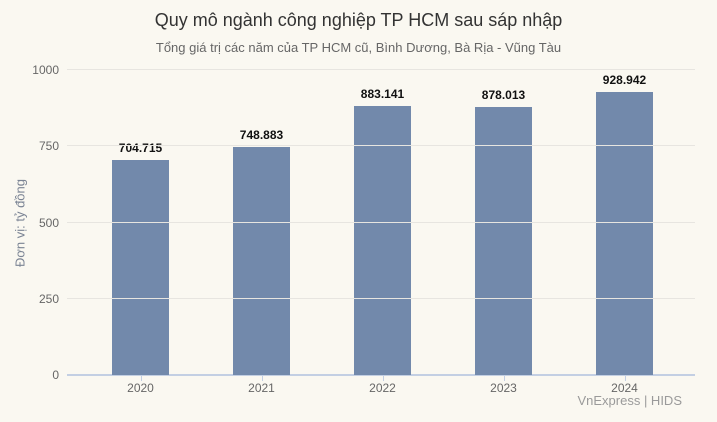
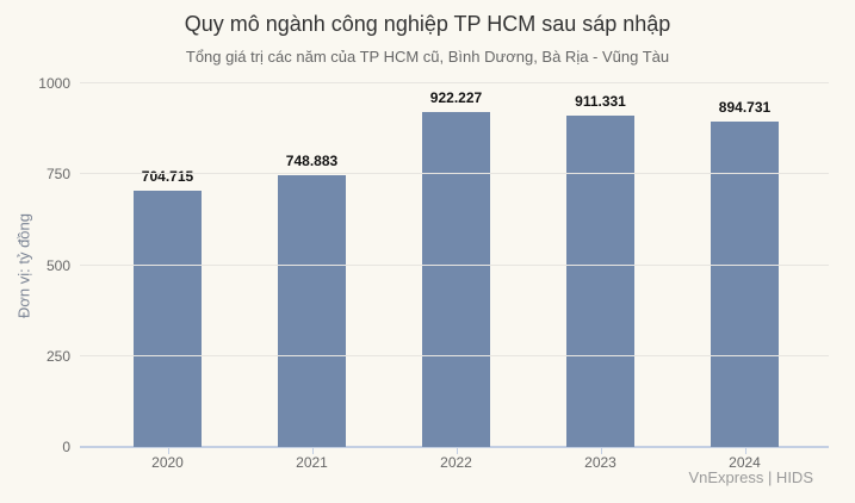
2022: 883.141 -> 922.227
2023: 878.013 -> 911.331
2024: 928.942 -> 894.731
